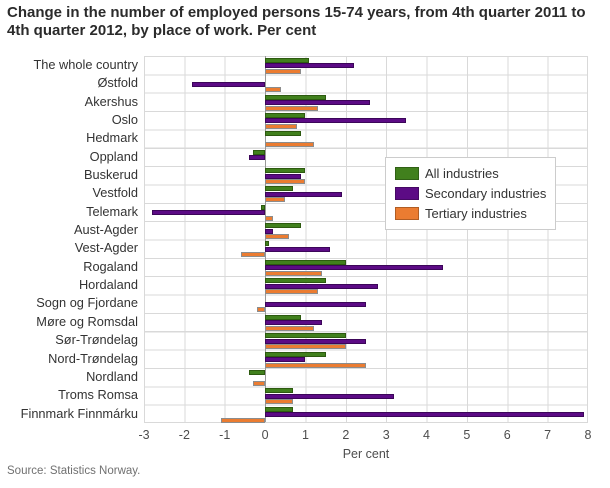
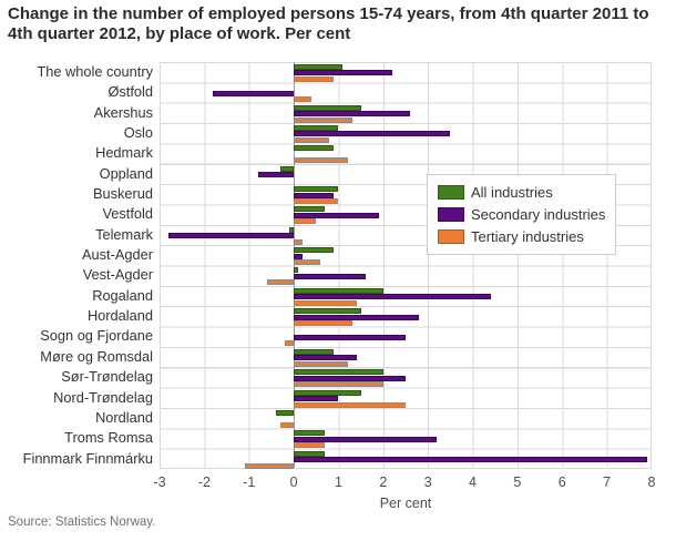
Secondary industries/Oppland: -0.4 -> -0.8
